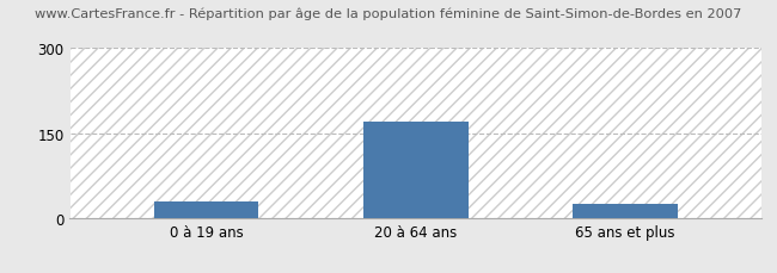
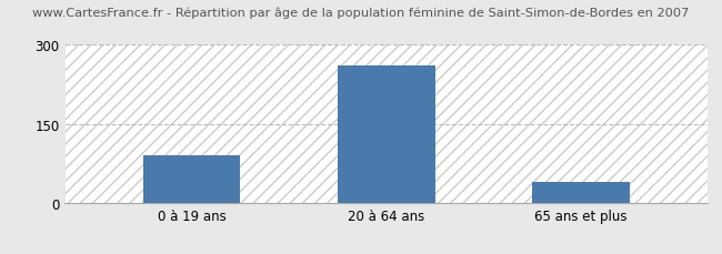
0 à 19 ans: 30 -> 90
20 à 64 ans: 170 -> 260
65 ans et plus: 25 -> 40
